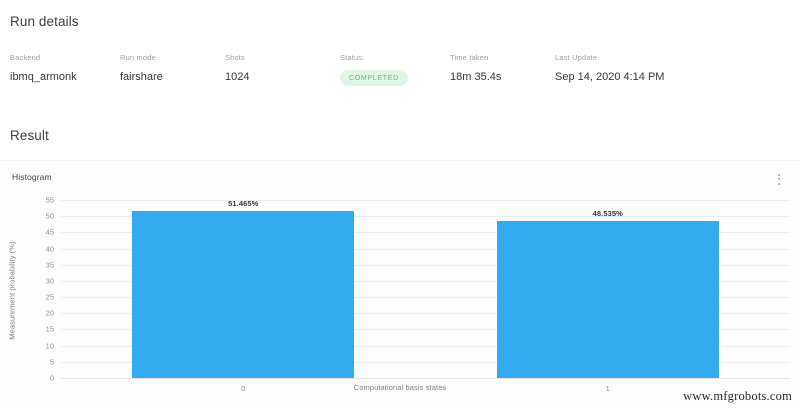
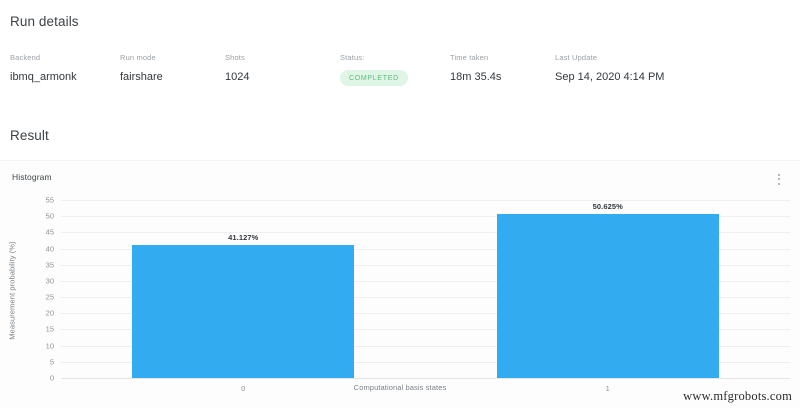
0: 51.465% -> 41.127%
1: 48.535% -> 50.625%
